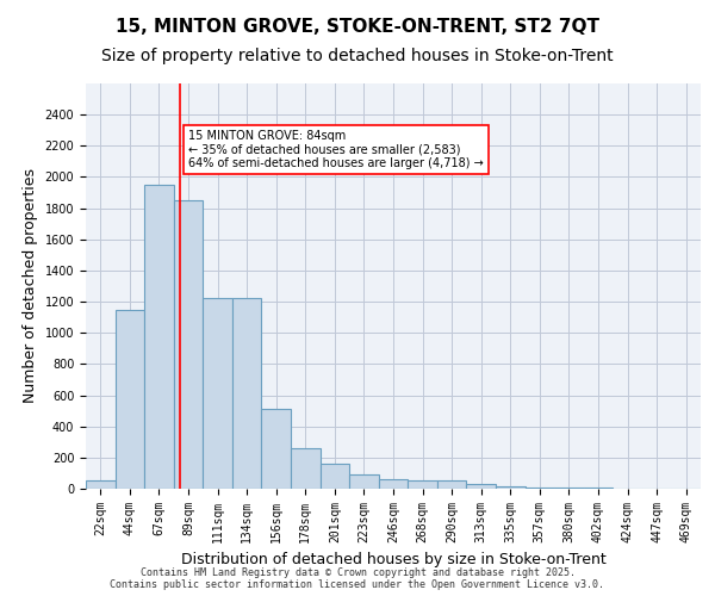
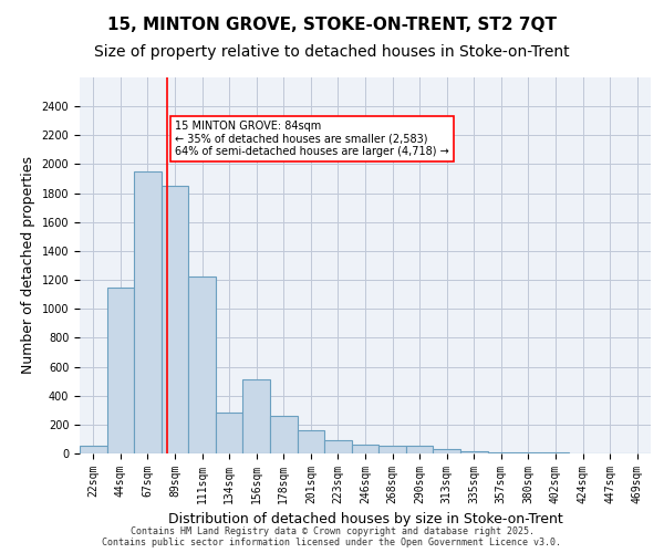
134sqm: 1220 -> 280
